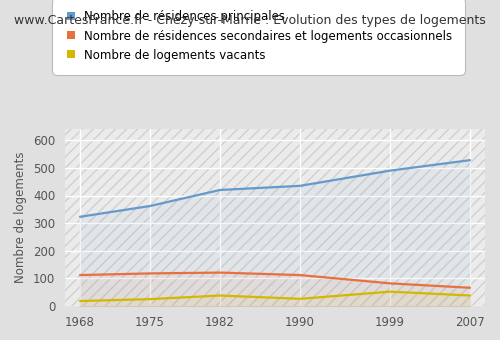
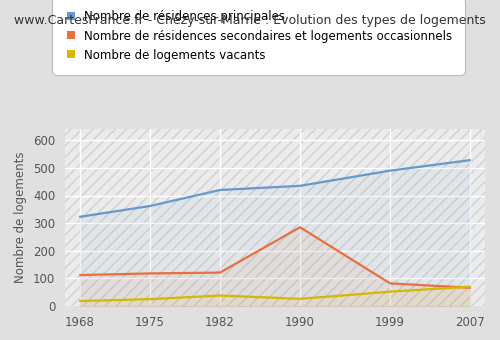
Nombre de résidences secondaires et logements occasionnels/1990: 112 -> 285
Nombre de logements vacants/2007: 38 -> 70
